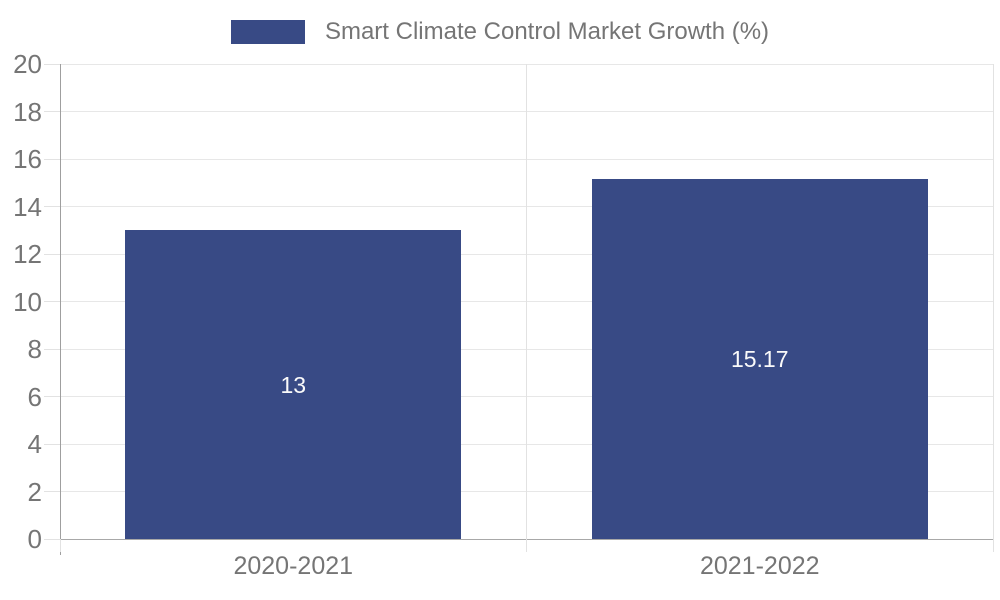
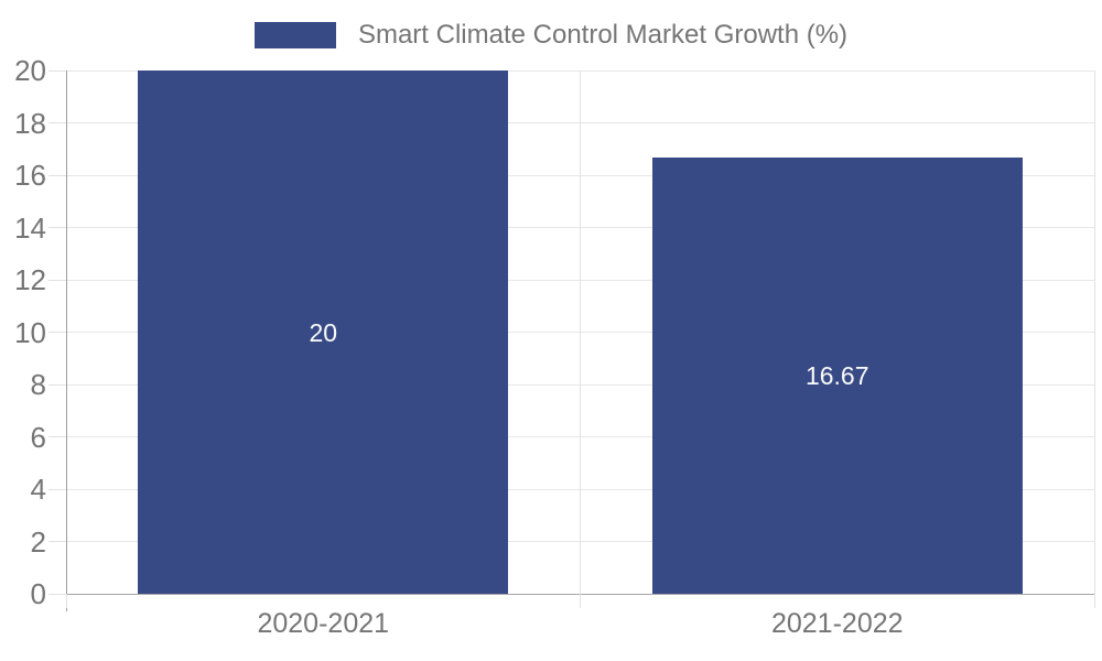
2020-2021: 13 -> 20
2021-2022: 15.17 -> 16.67
